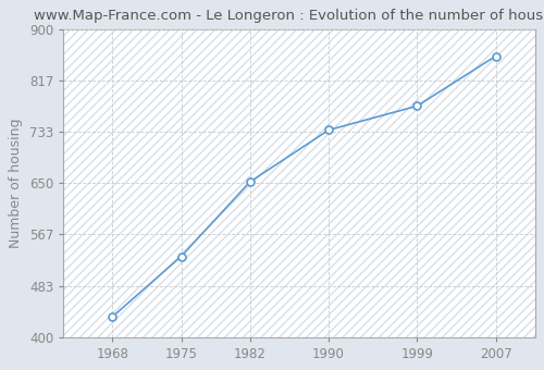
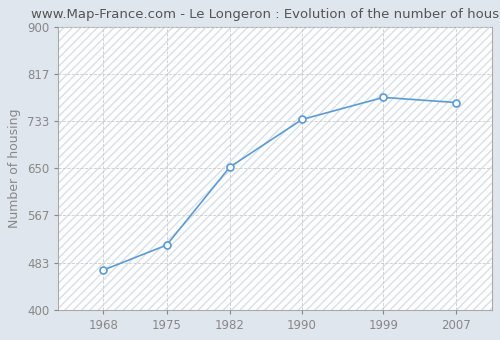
1968: 433 -> 470
1975: 531 -> 514
2007: 856 -> 766
